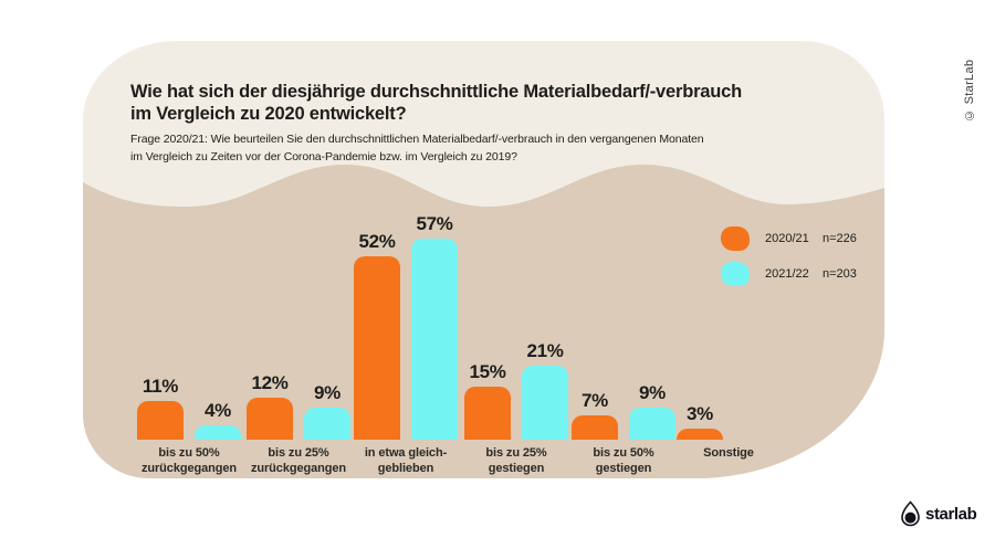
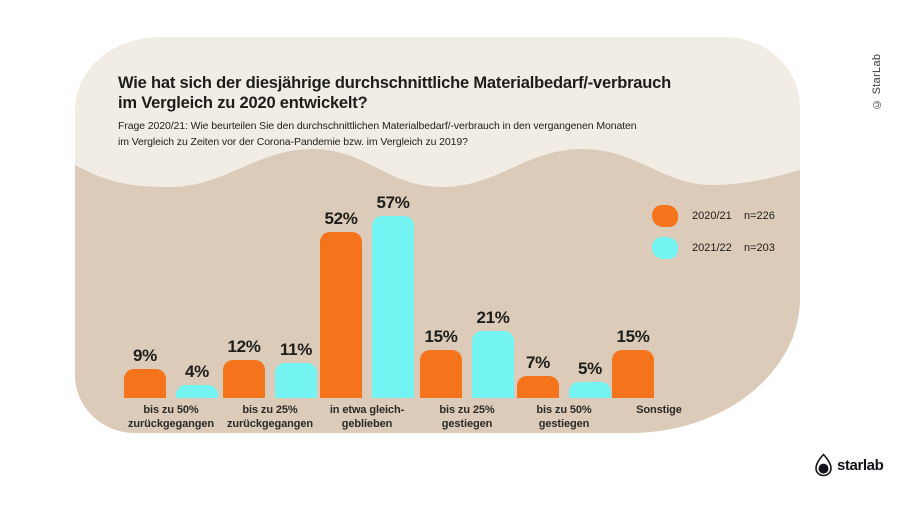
2020/21/bis zu 50% zurückgegangen: 11% -> 9%
2021/22/bis zu 25% zurückgegangen: 9% -> 11%
2021/22/bis zu 50% gestiegen: 9% -> 5%
2020/21/Sonstige: 3% -> 15%
